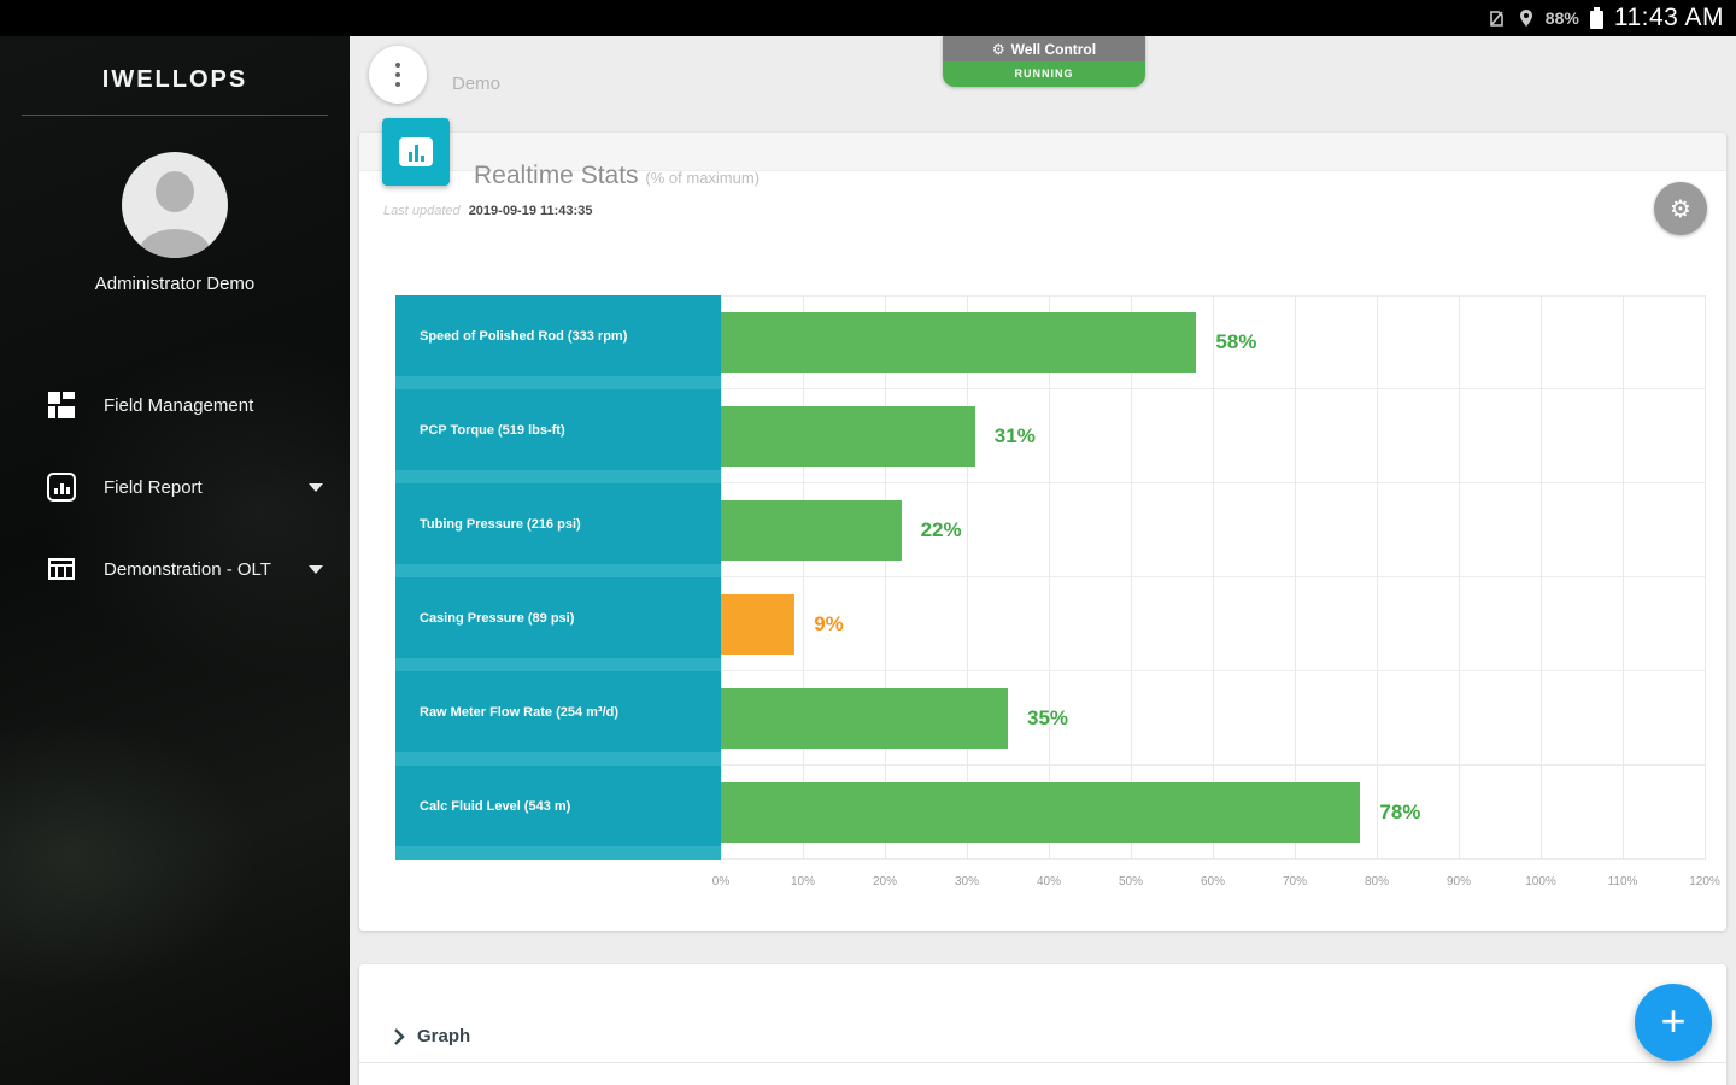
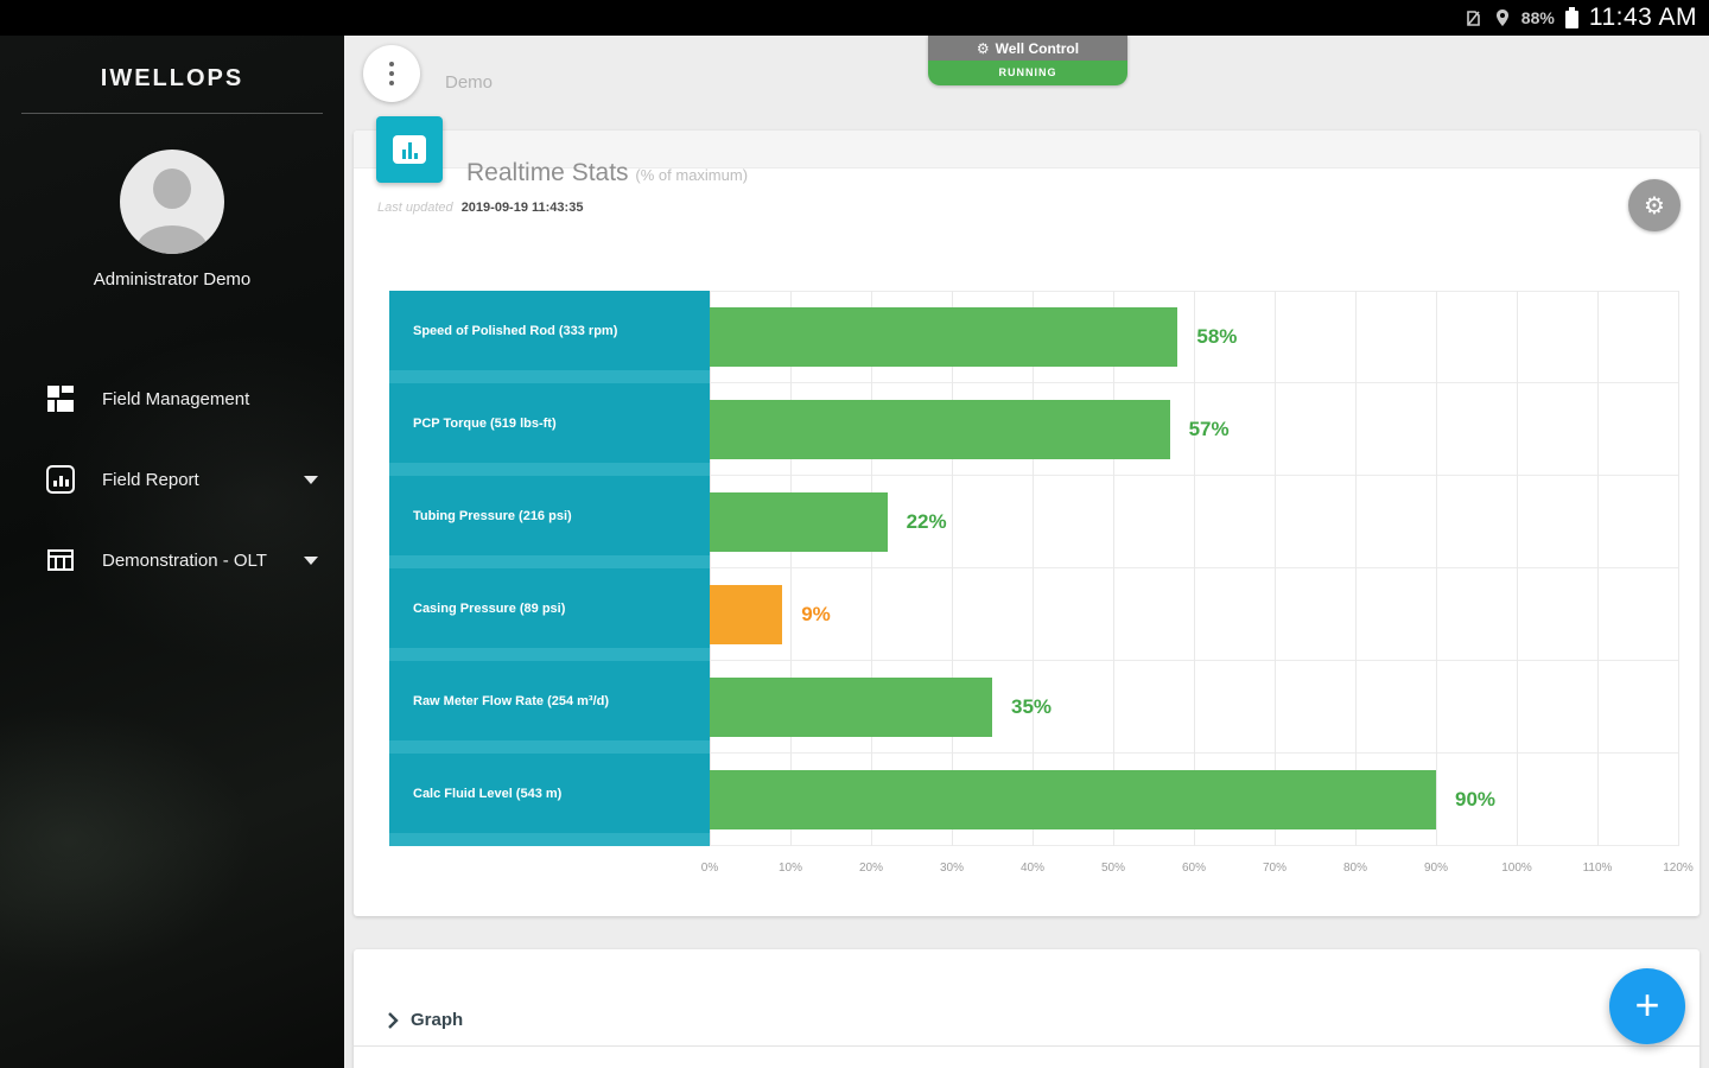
PCP Torque (519 lbs-ft): 31% -> 57%
Calc Fluid Level (543 m): 78% -> 90%
